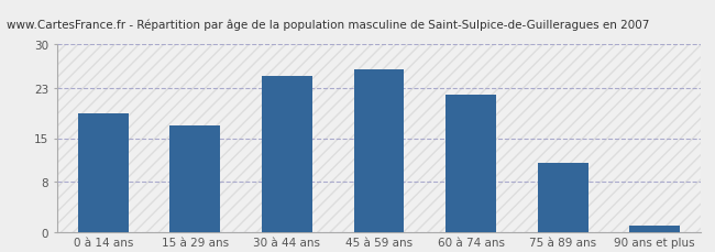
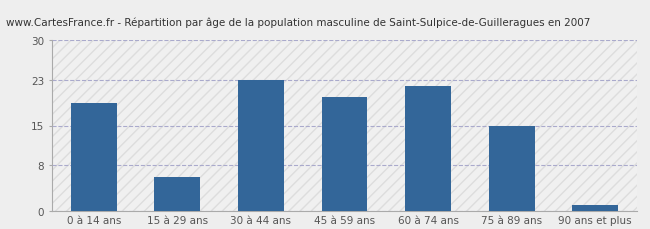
15 à 29 ans: 17 -> 6
30 à 44 ans: 25 -> 23
45 à 59 ans: 26 -> 20
75 à 89 ans: 11 -> 15
